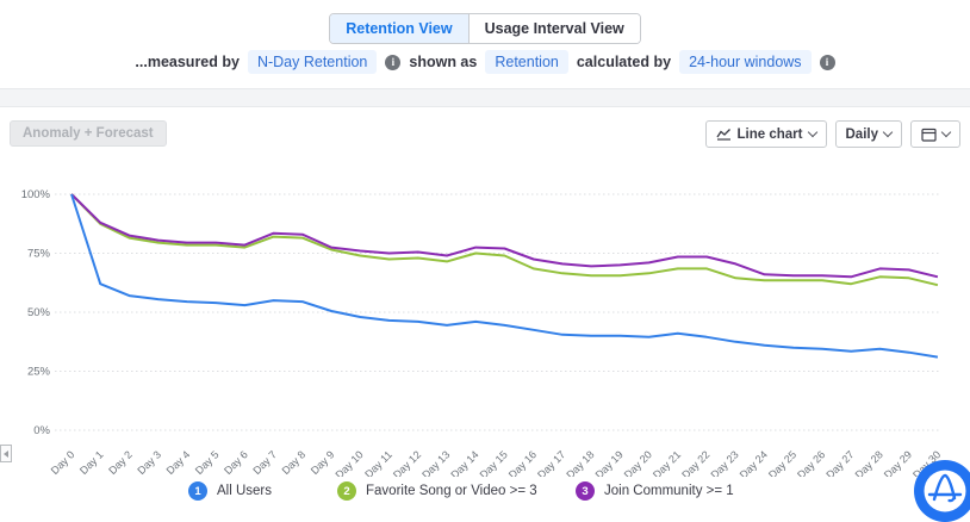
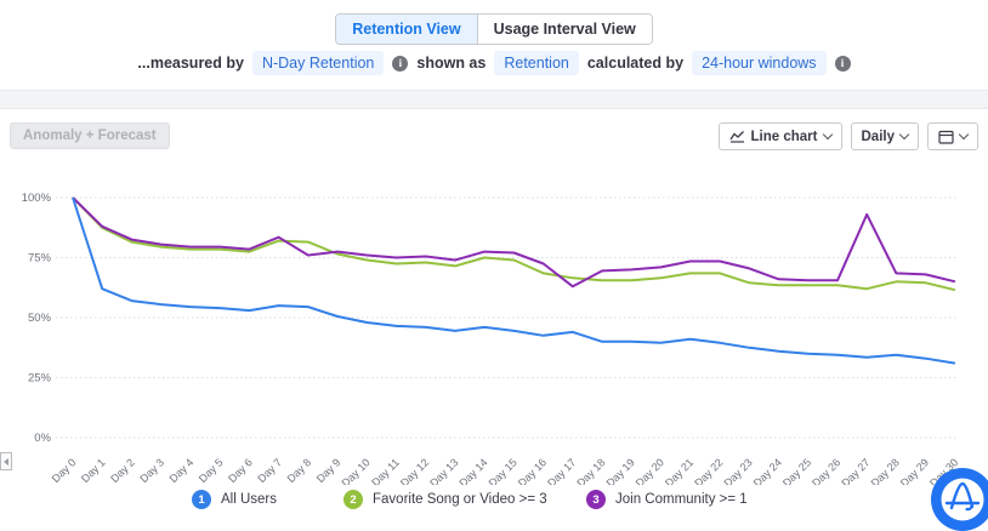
Join Community >= 1/Day 8: 83% -> 76%
All Users/Day 17: 40% -> 44%
Join Community >= 1/Day 17: 70% -> 63%
Join Community >= 1/Day 27: 65% -> 93%
